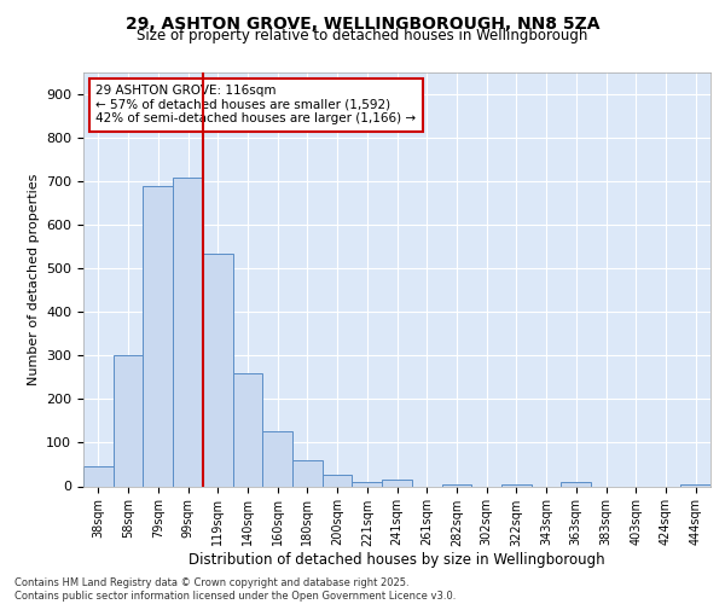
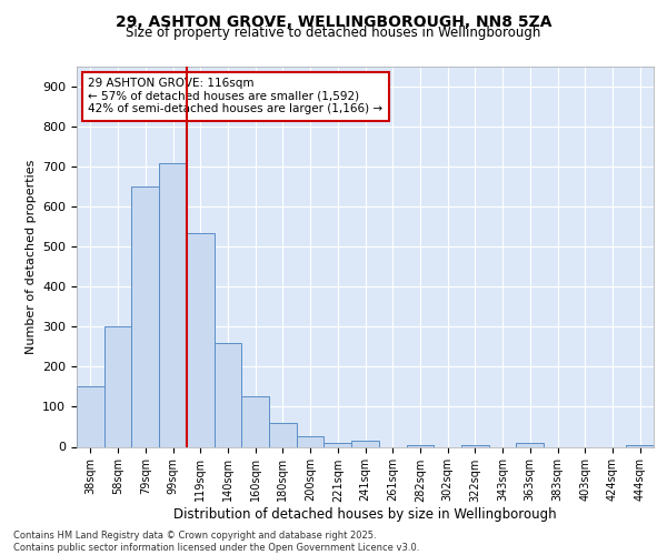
38sqm: 45 -> 150
79sqm: 690 -> 650
